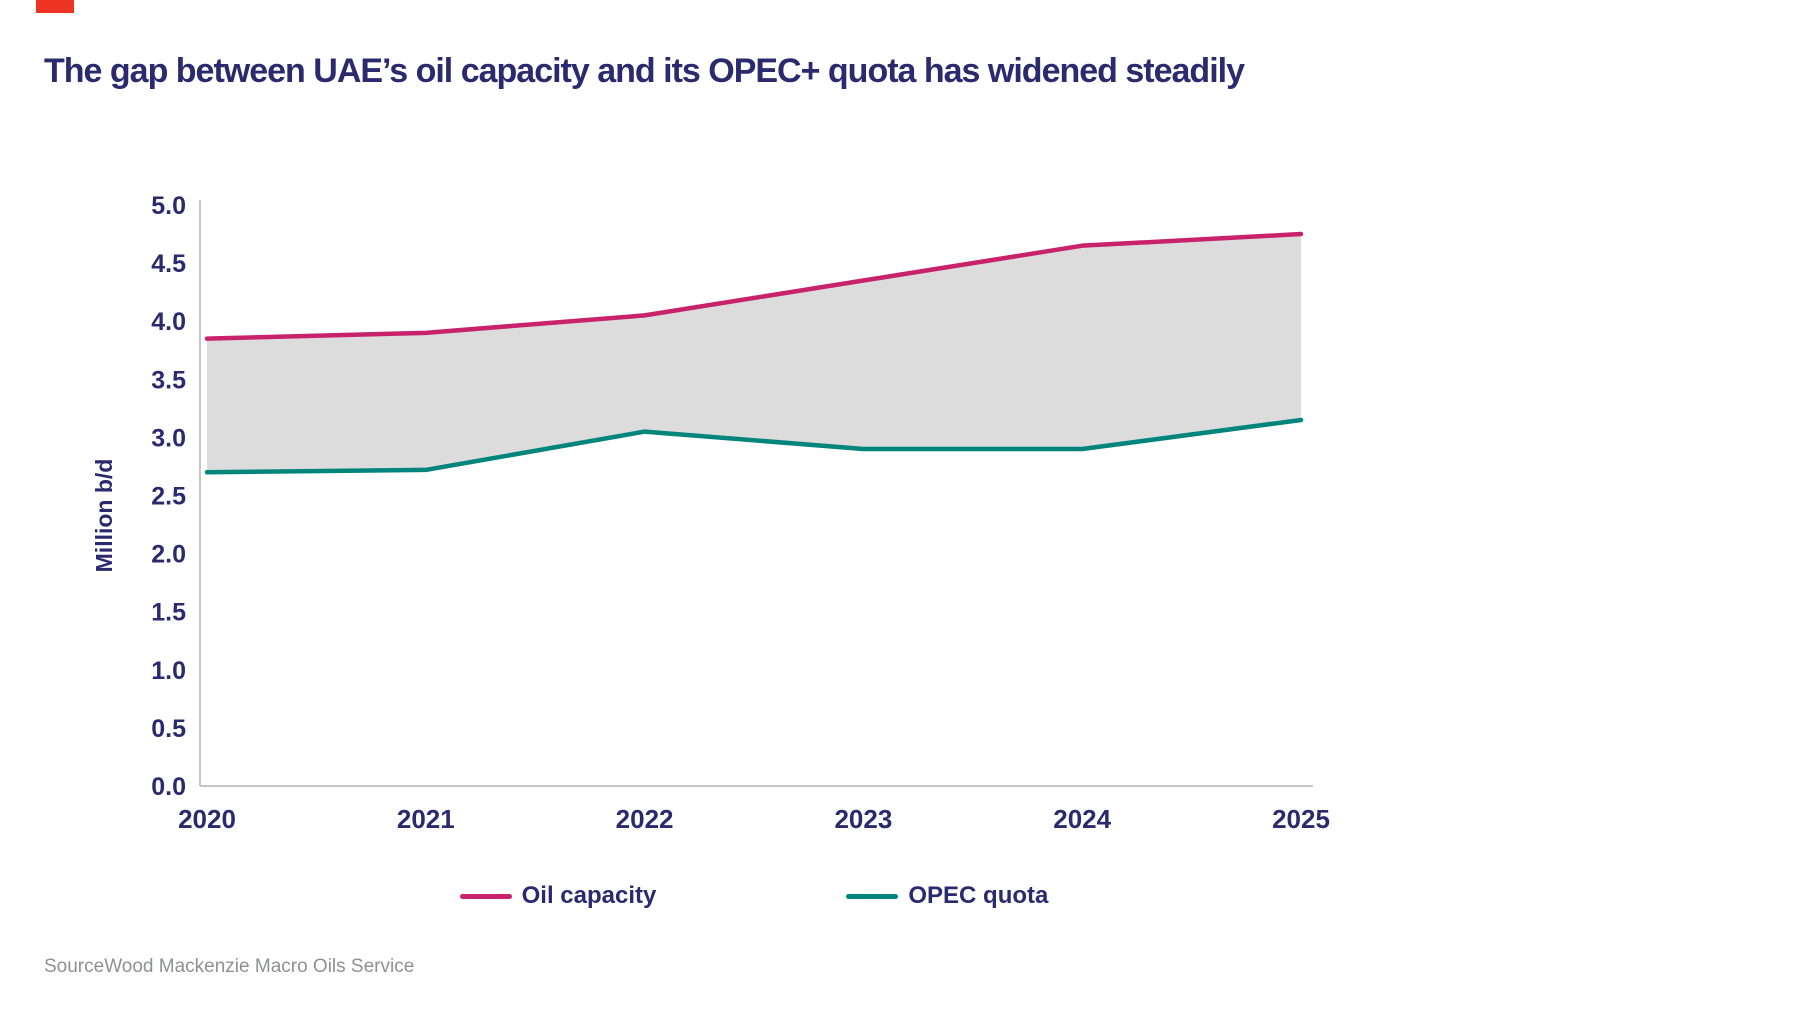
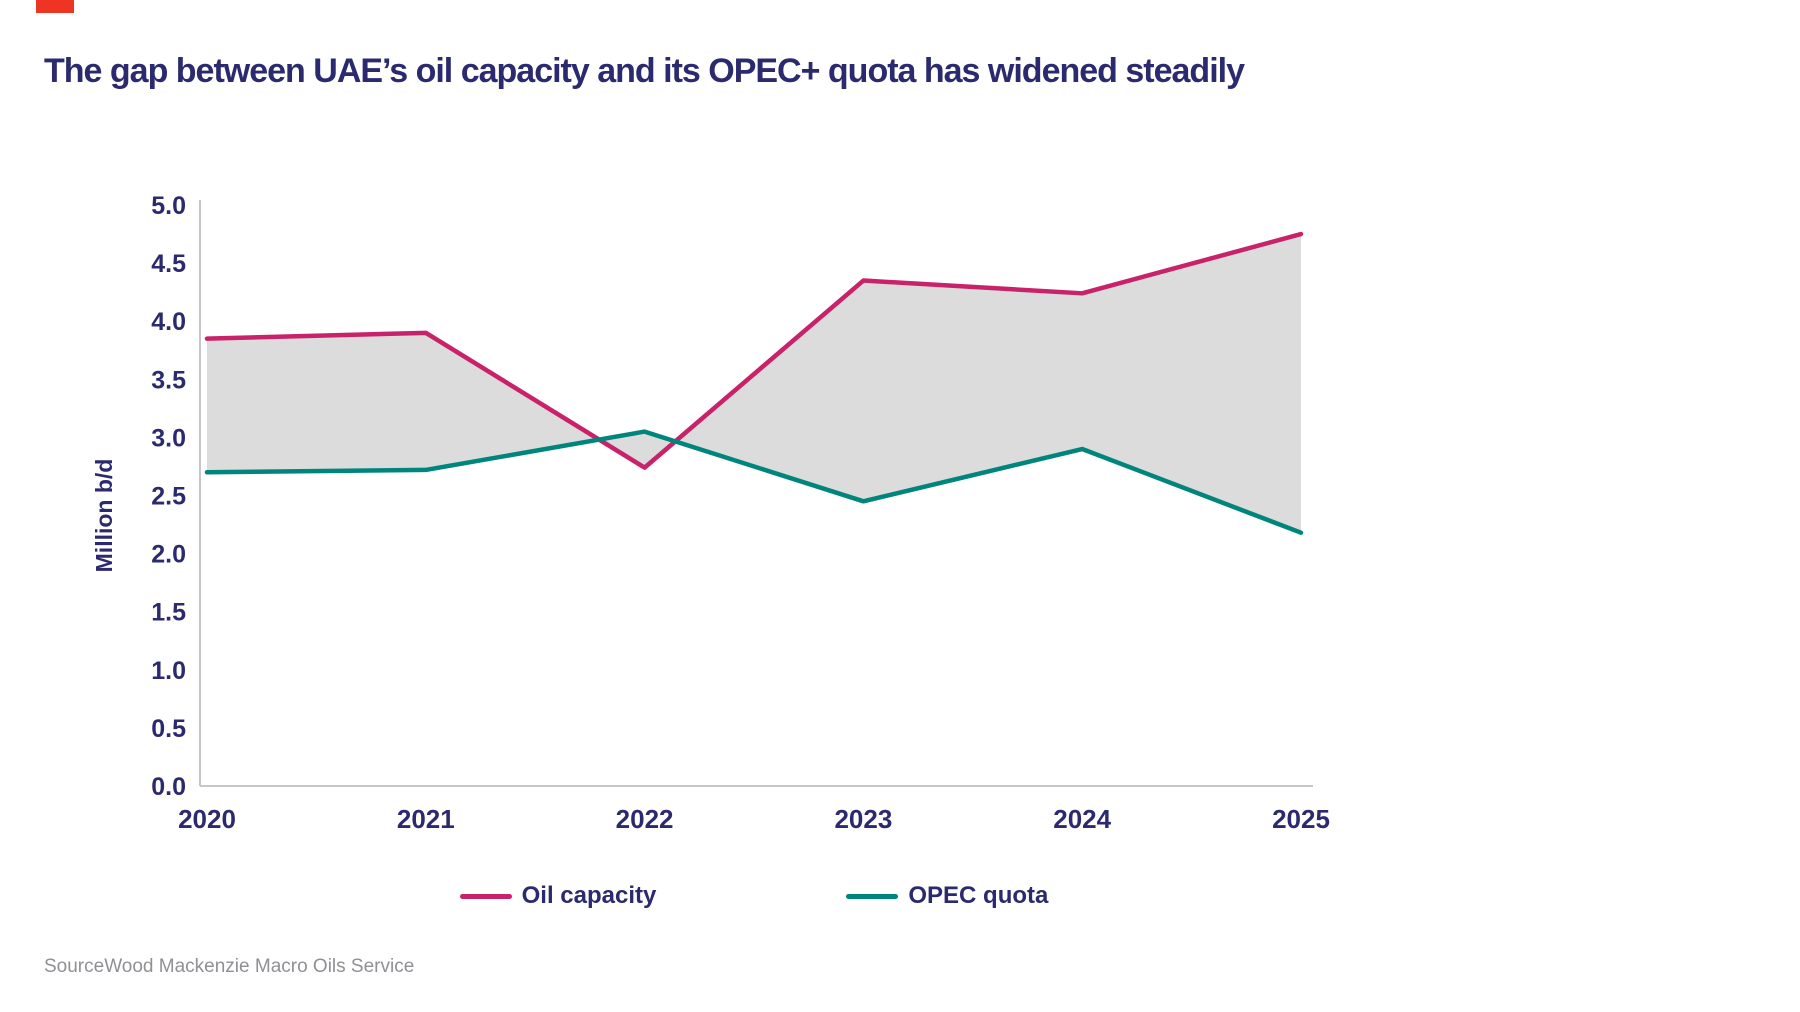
Oil capacity/2022: 4.05 -> 2.74
OPEC quota/2023: 2.90 -> 2.45
Oil capacity/2024: 4.65 -> 4.24
OPEC quota/2025: 3.15 -> 2.18
